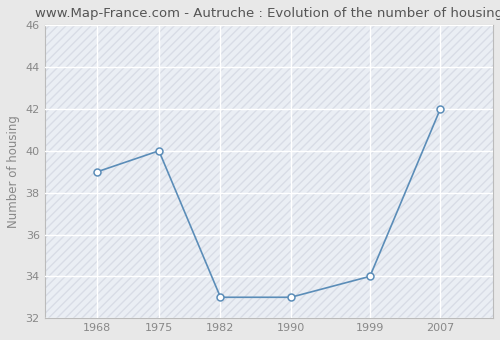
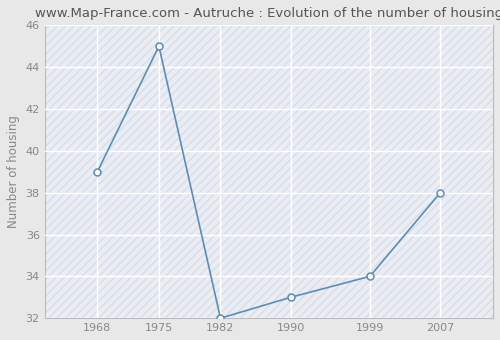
1975: 40 -> 45
1982: 33 -> 32
2007: 42 -> 38
